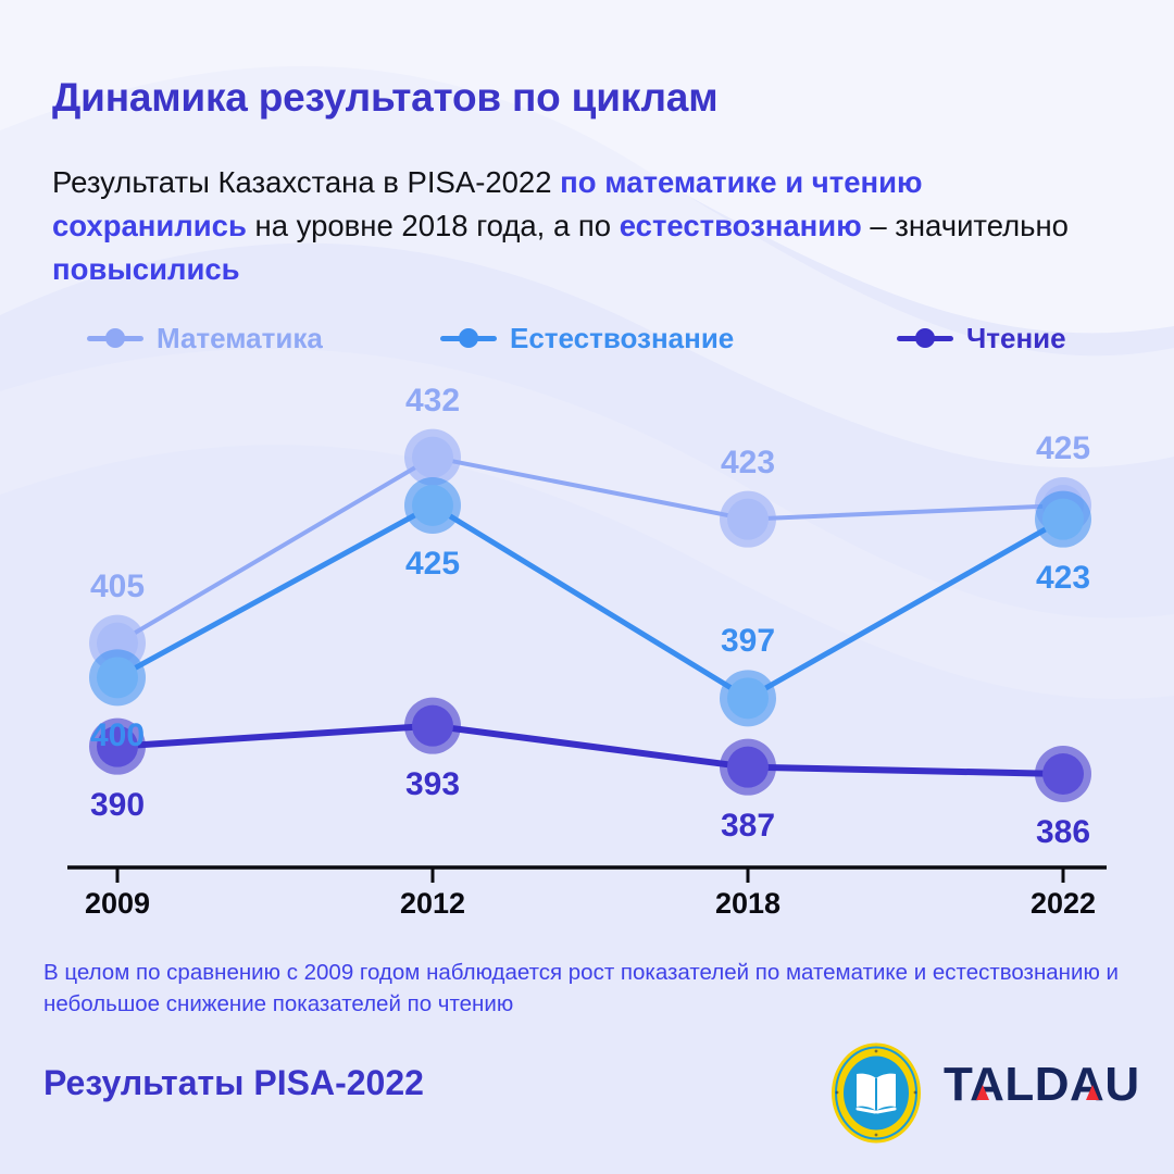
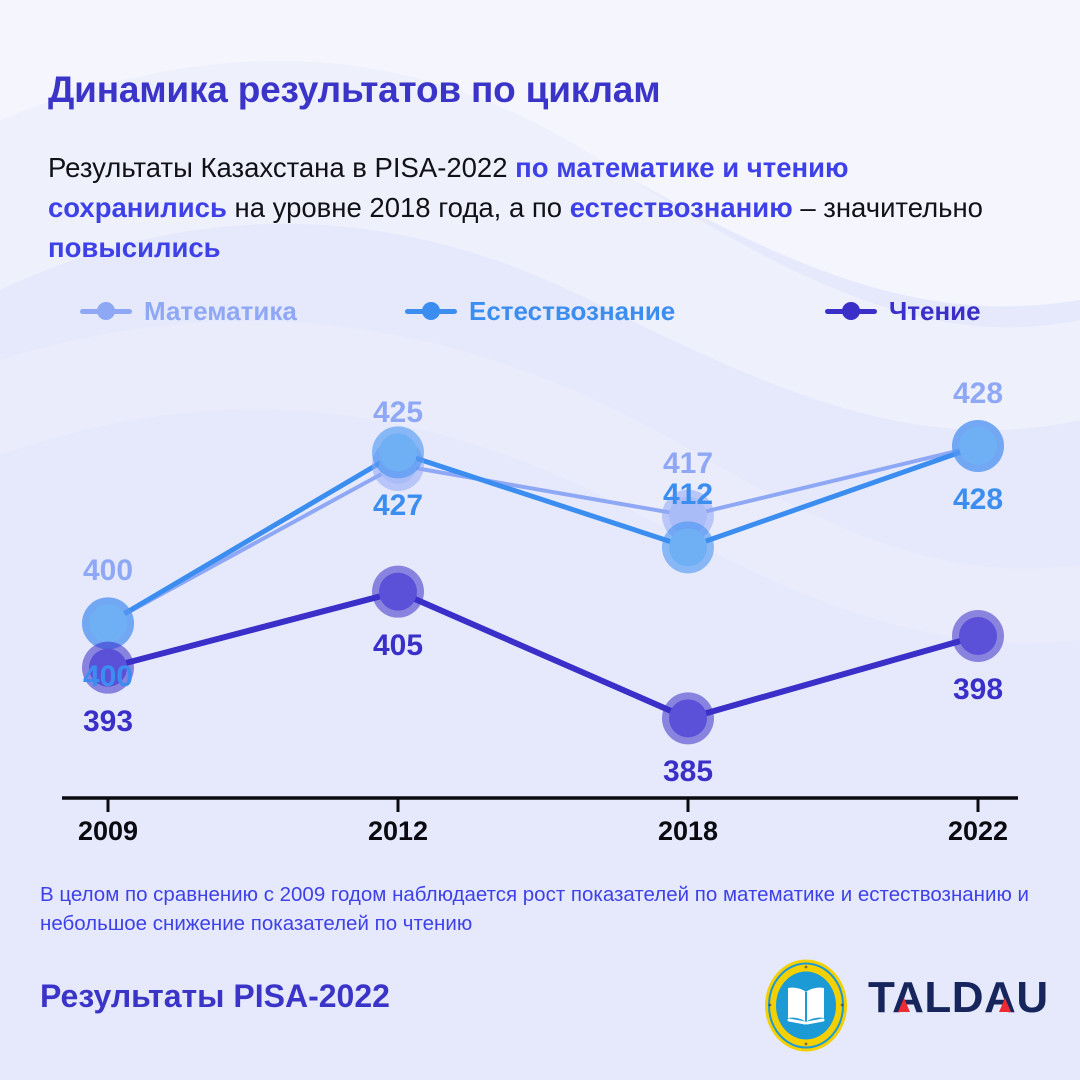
Математика/2009: 405 -> 400
Чтение/2009: 390 -> 393
Математика/2012: 432 -> 425
Естествознание/2012: 425 -> 427
Чтение/2012: 393 -> 405
Математика/2018: 423 -> 417
Естествознание/2018: 397 -> 412
Чтение/2018: 387 -> 385
Математика/2022: 425 -> 428
Естествознание/2022: 423 -> 428
Чтение/2022: 386 -> 398
